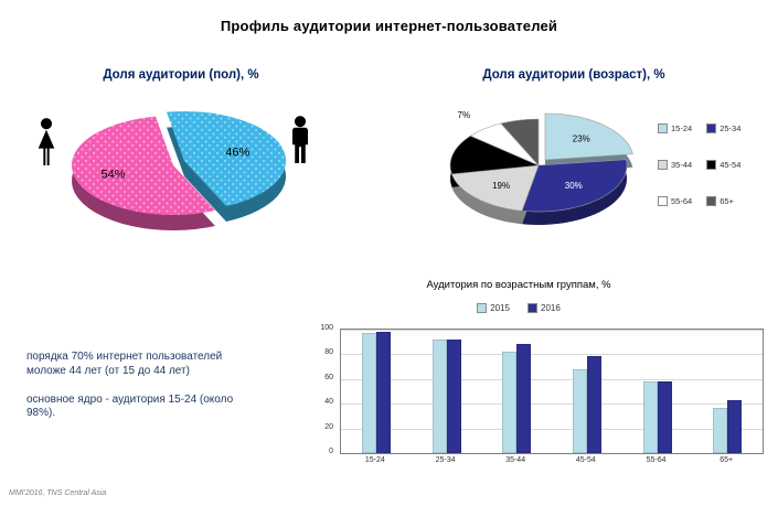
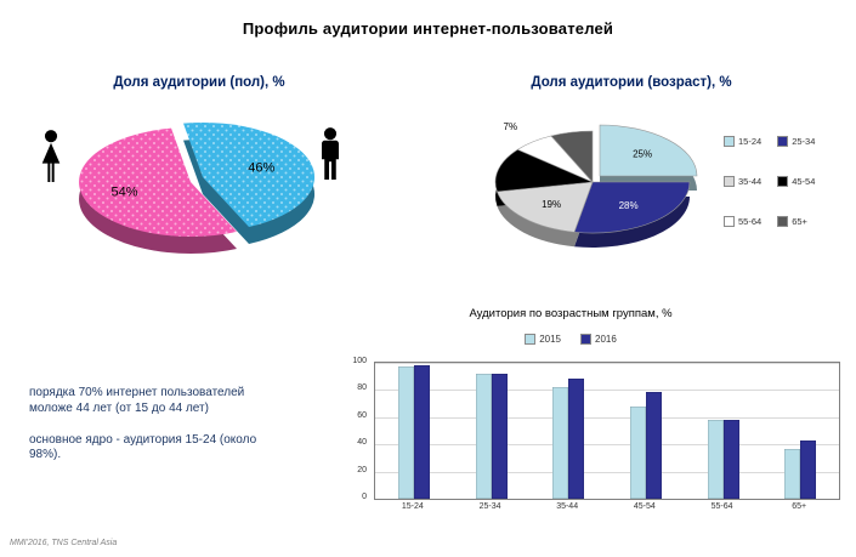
Доля аудитории (возраст), %/15-24: 23% -> 25%
Доля аудитории (возраст), %/25-34: 30% -> 28%
